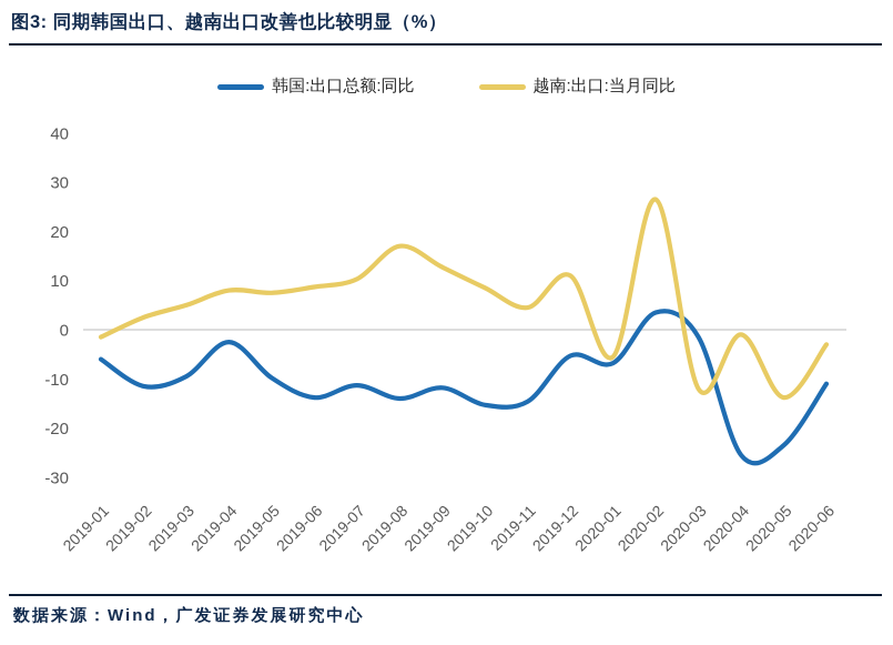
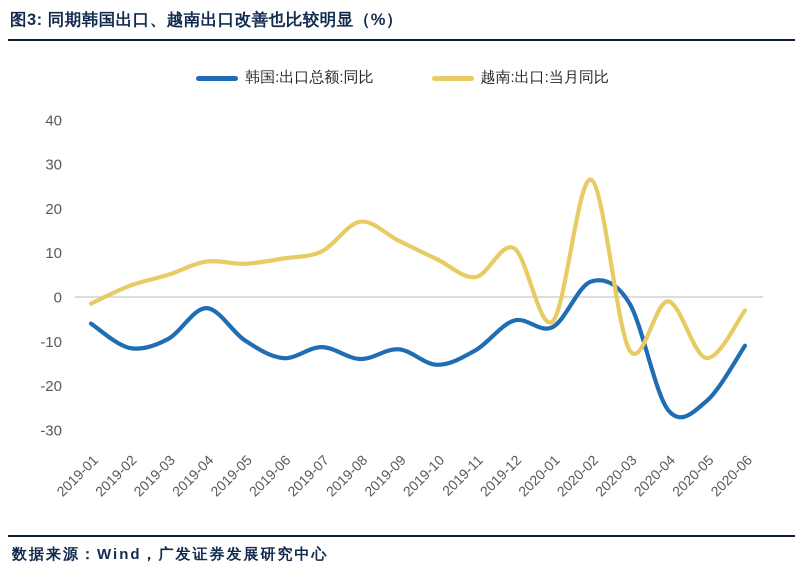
韩国:出口总额:同比/2019-11: -15 -> -12
